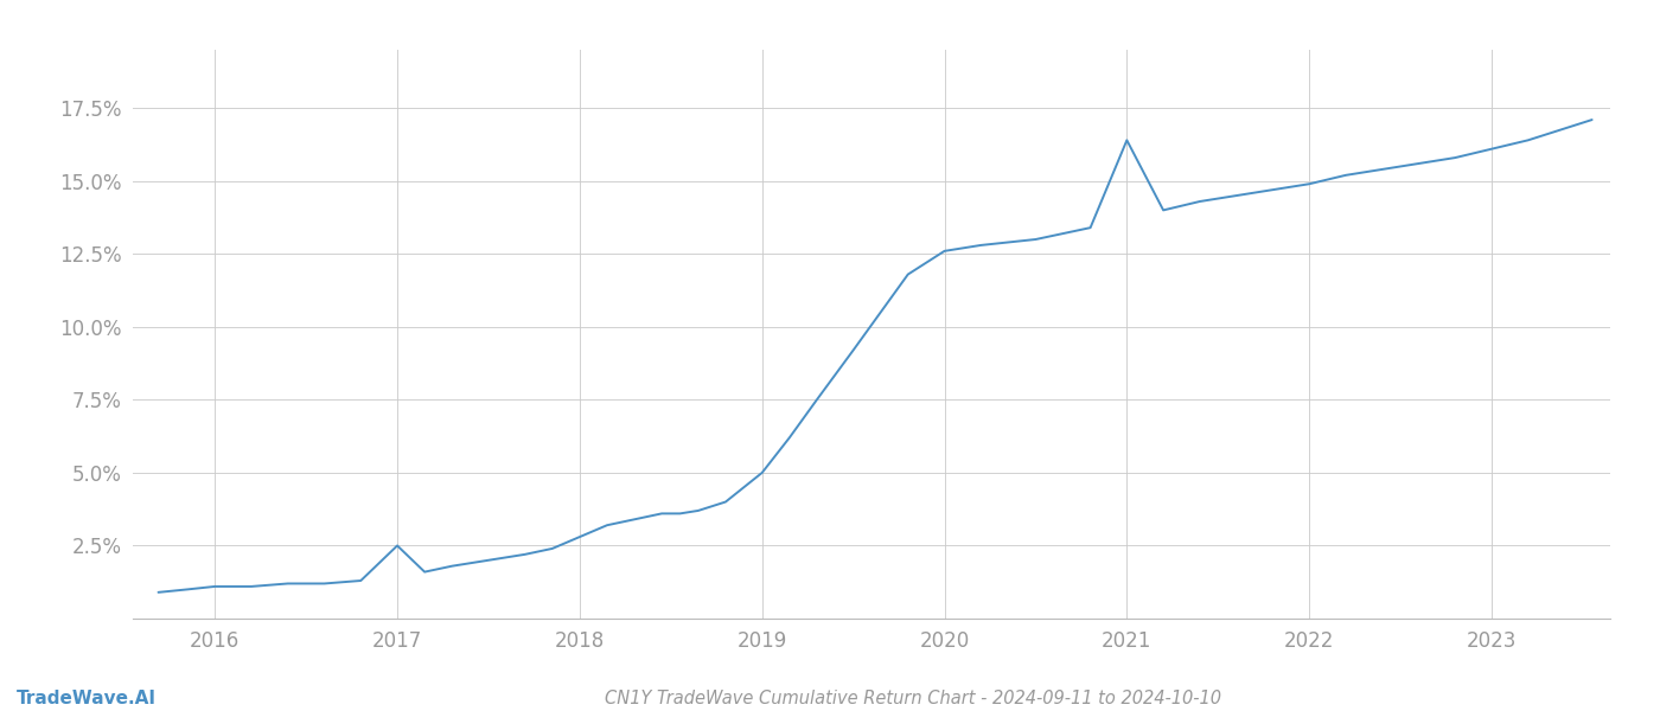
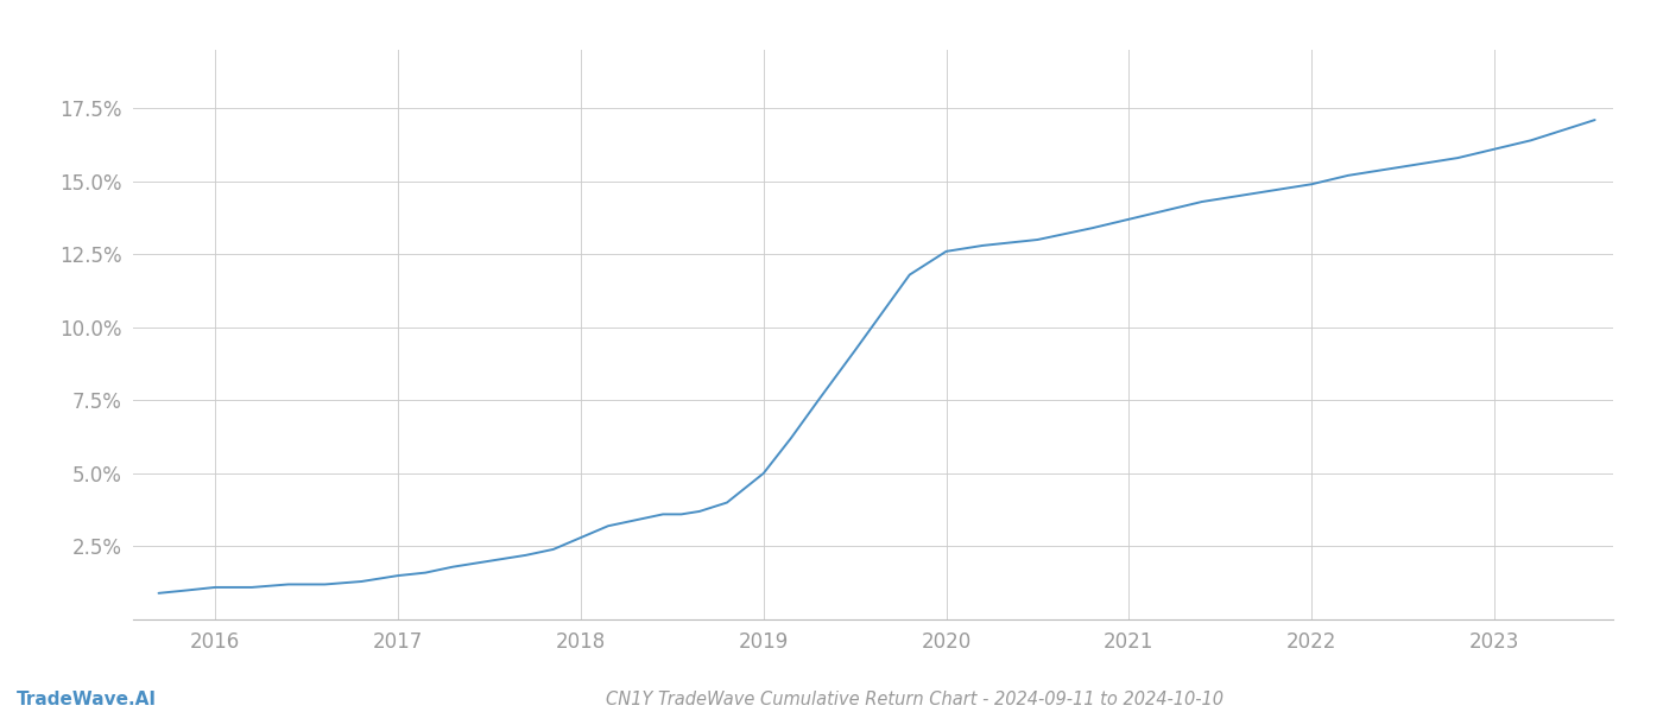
2017: 2.5% -> 1.5%
2021: 16.4% -> 13.7%
